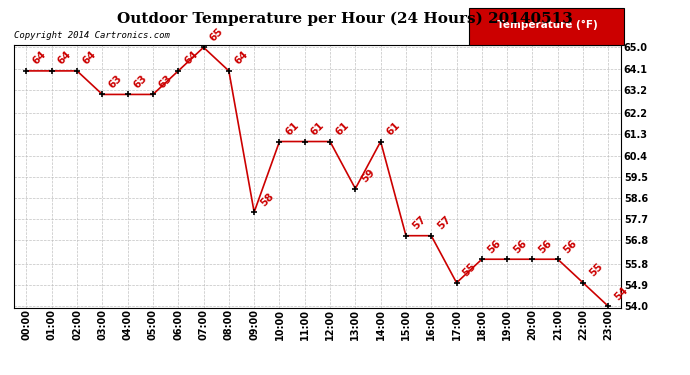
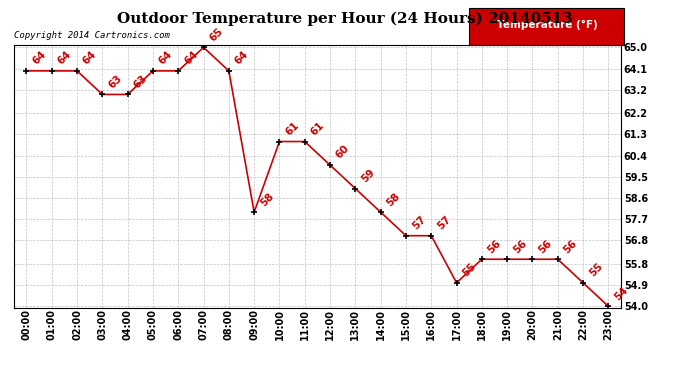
05:00: 63 -> 64
12:00: 61 -> 60
14:00: 61 -> 58
